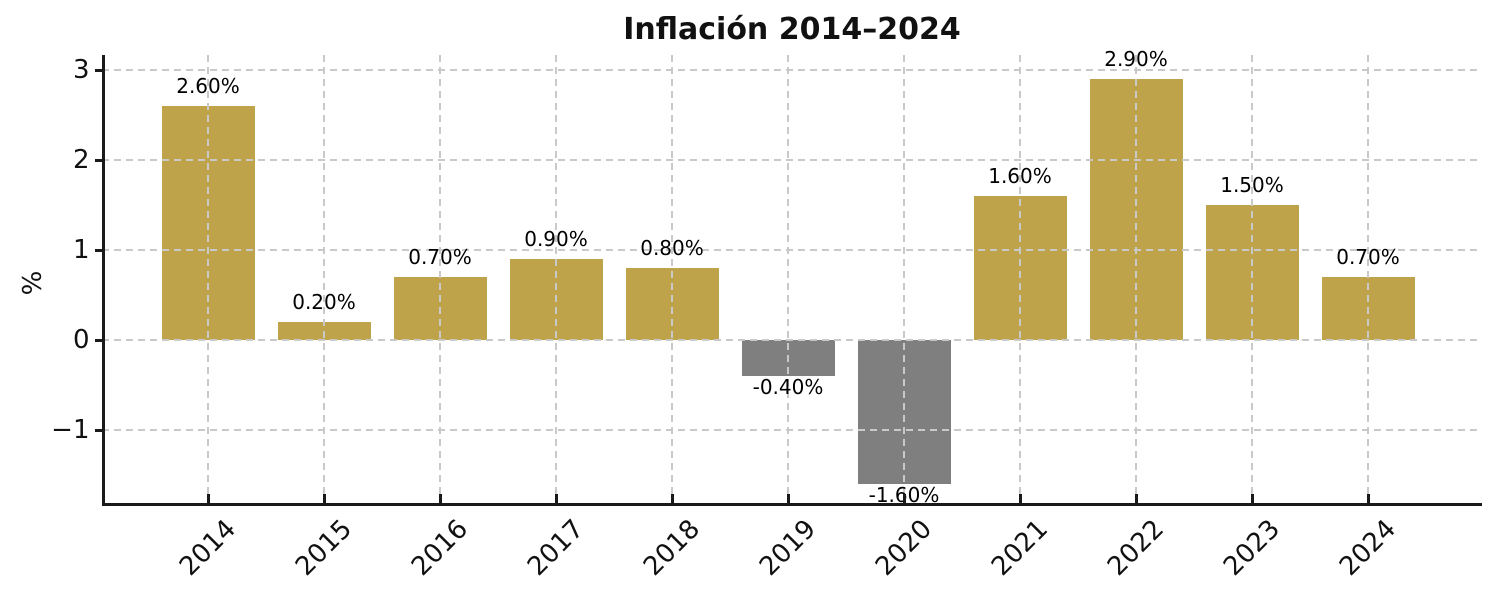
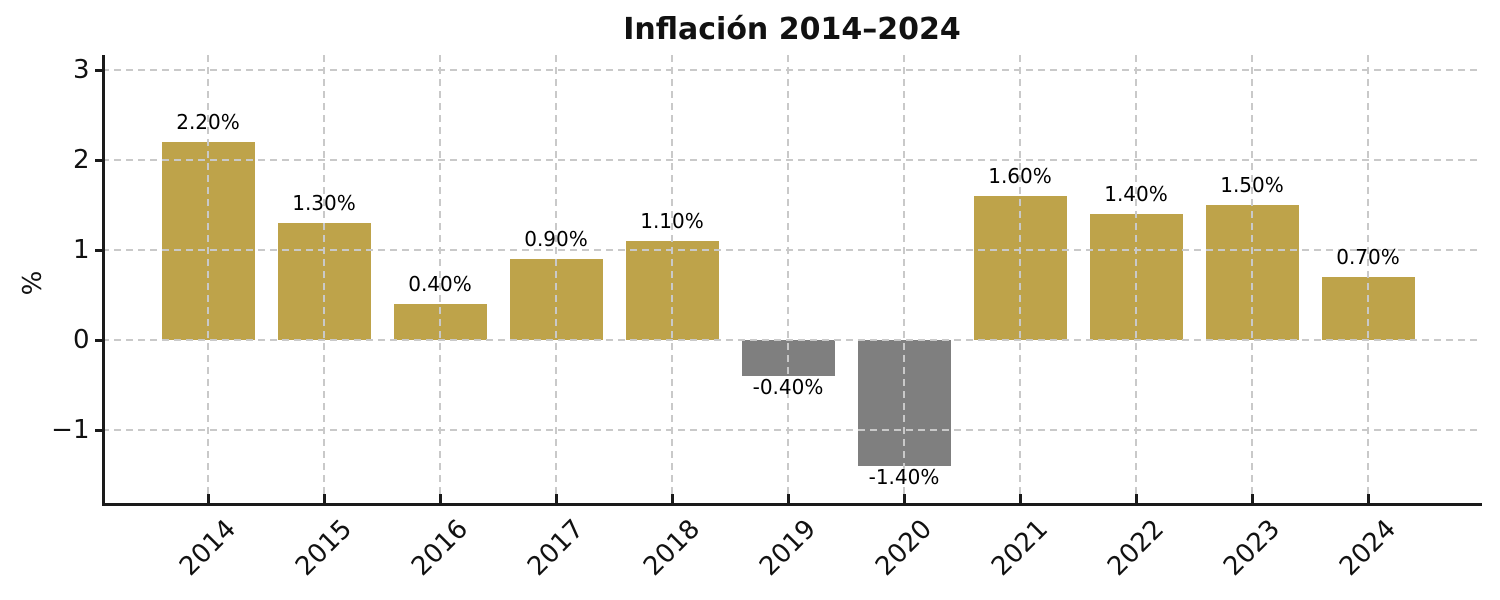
2014: 2.60% -> 2.20%
2015: 0.20% -> 1.30%
2016: 0.70% -> 0.40%
2018: 0.80% -> 1.10%
2020: -1.60% -> -1.40%
2022: 2.90% -> 1.40%
